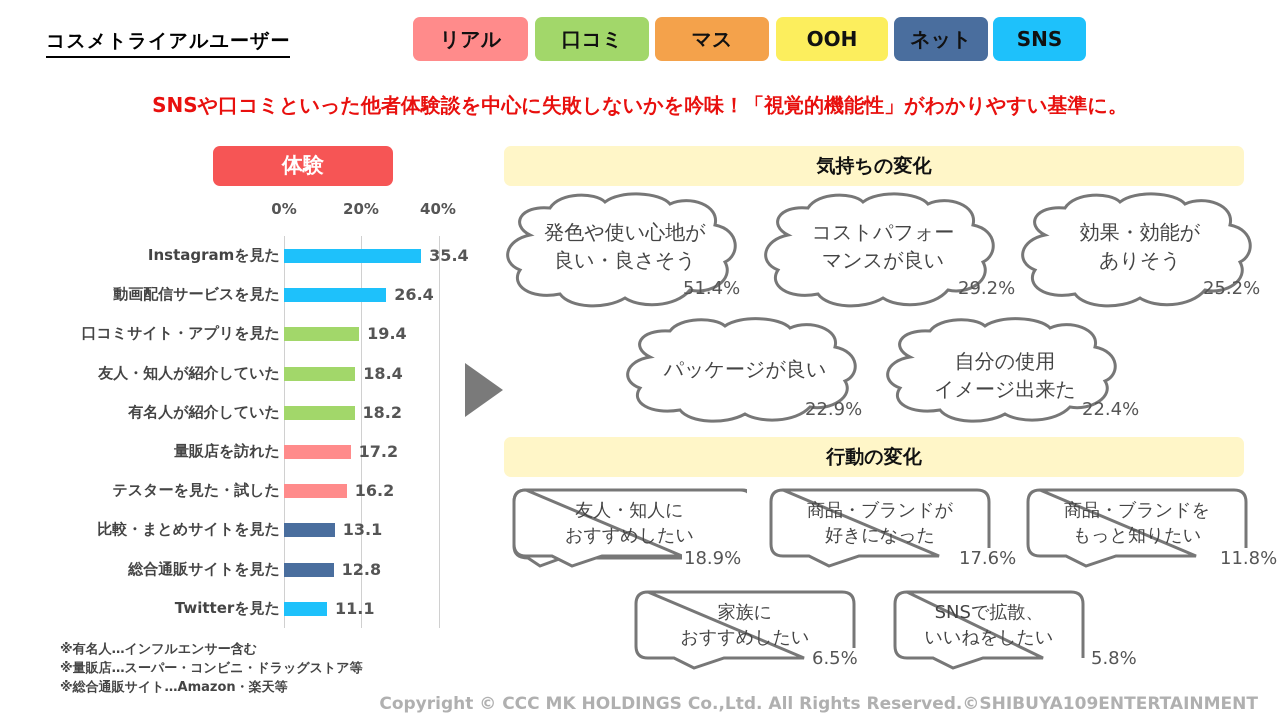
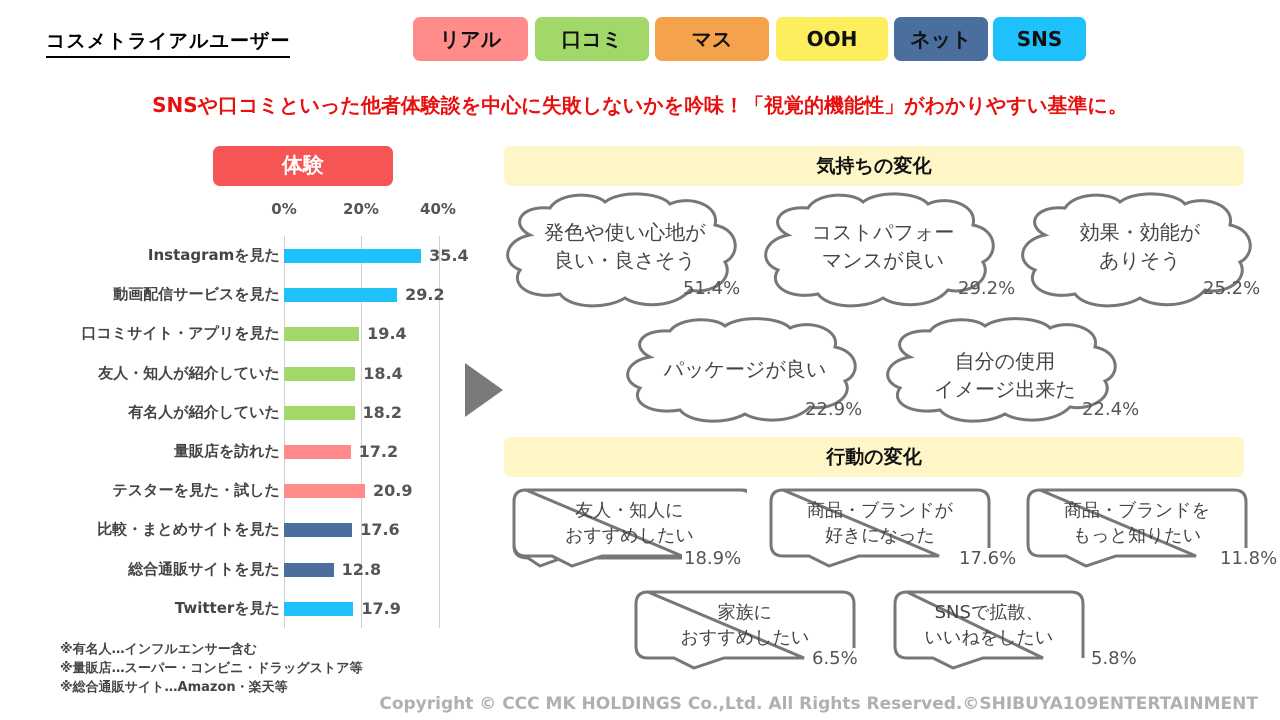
動画配信サービスを見た: 26.4 -> 29.2
テスターを見た・試した: 16.2 -> 20.9
比較・まとめサイトを見た: 13.1 -> 17.6
Twitterを見た: 11.1 -> 17.9
